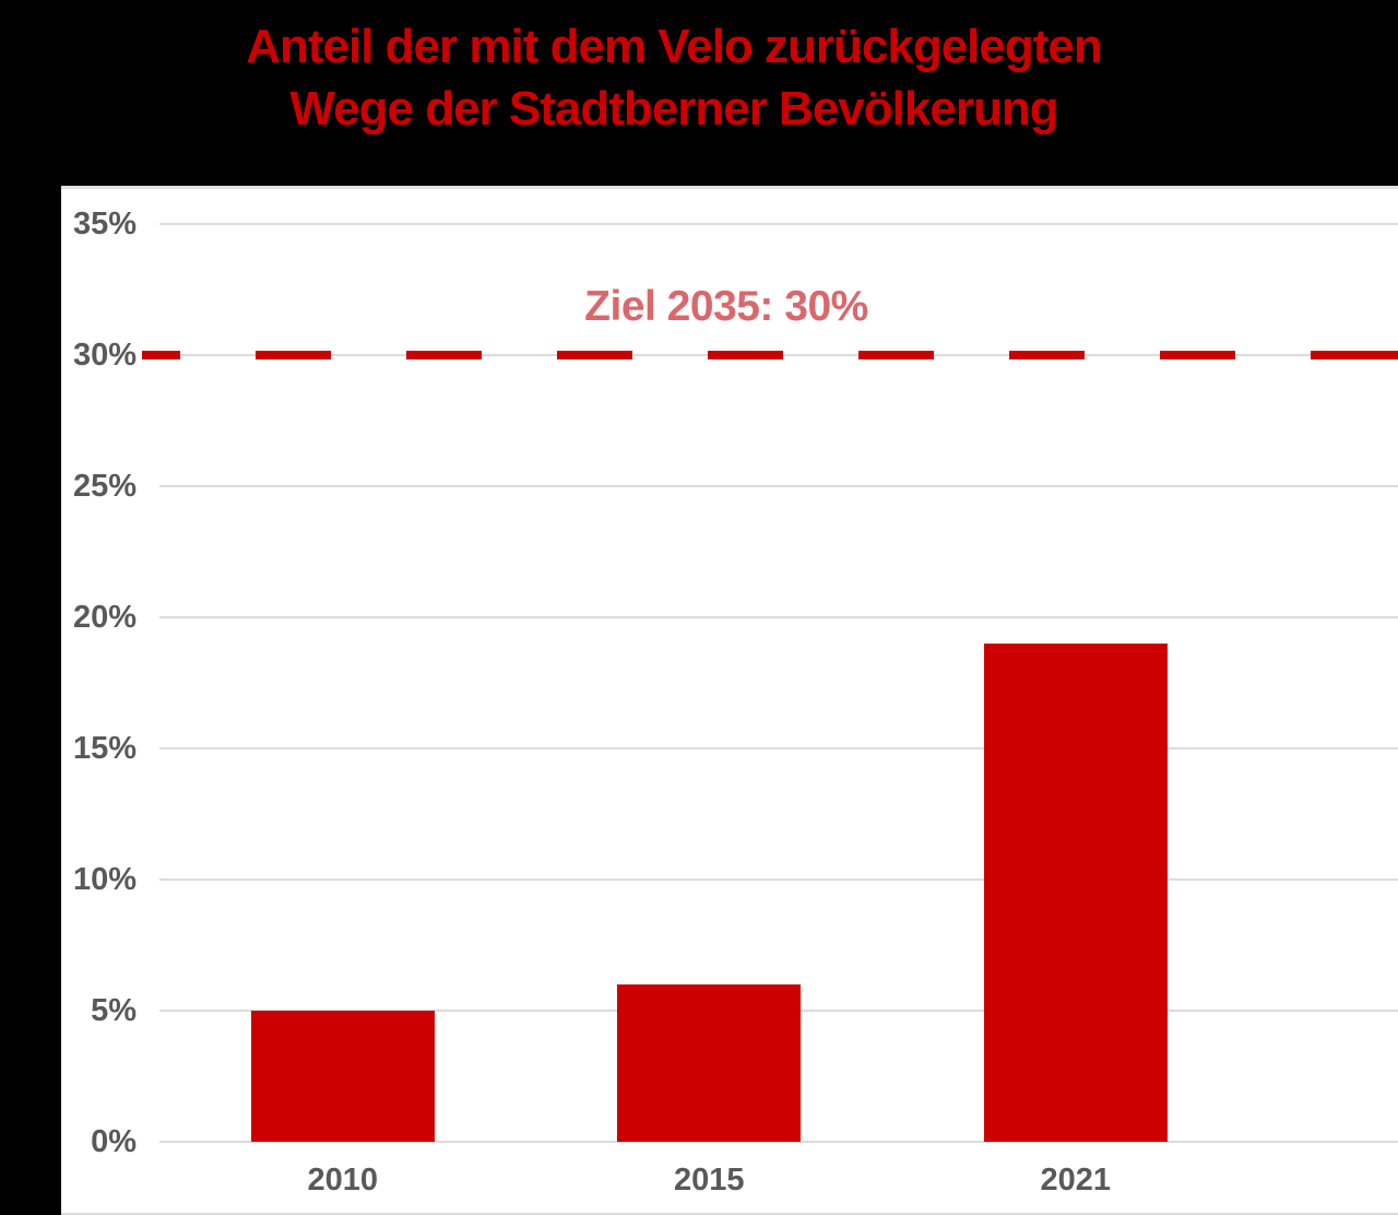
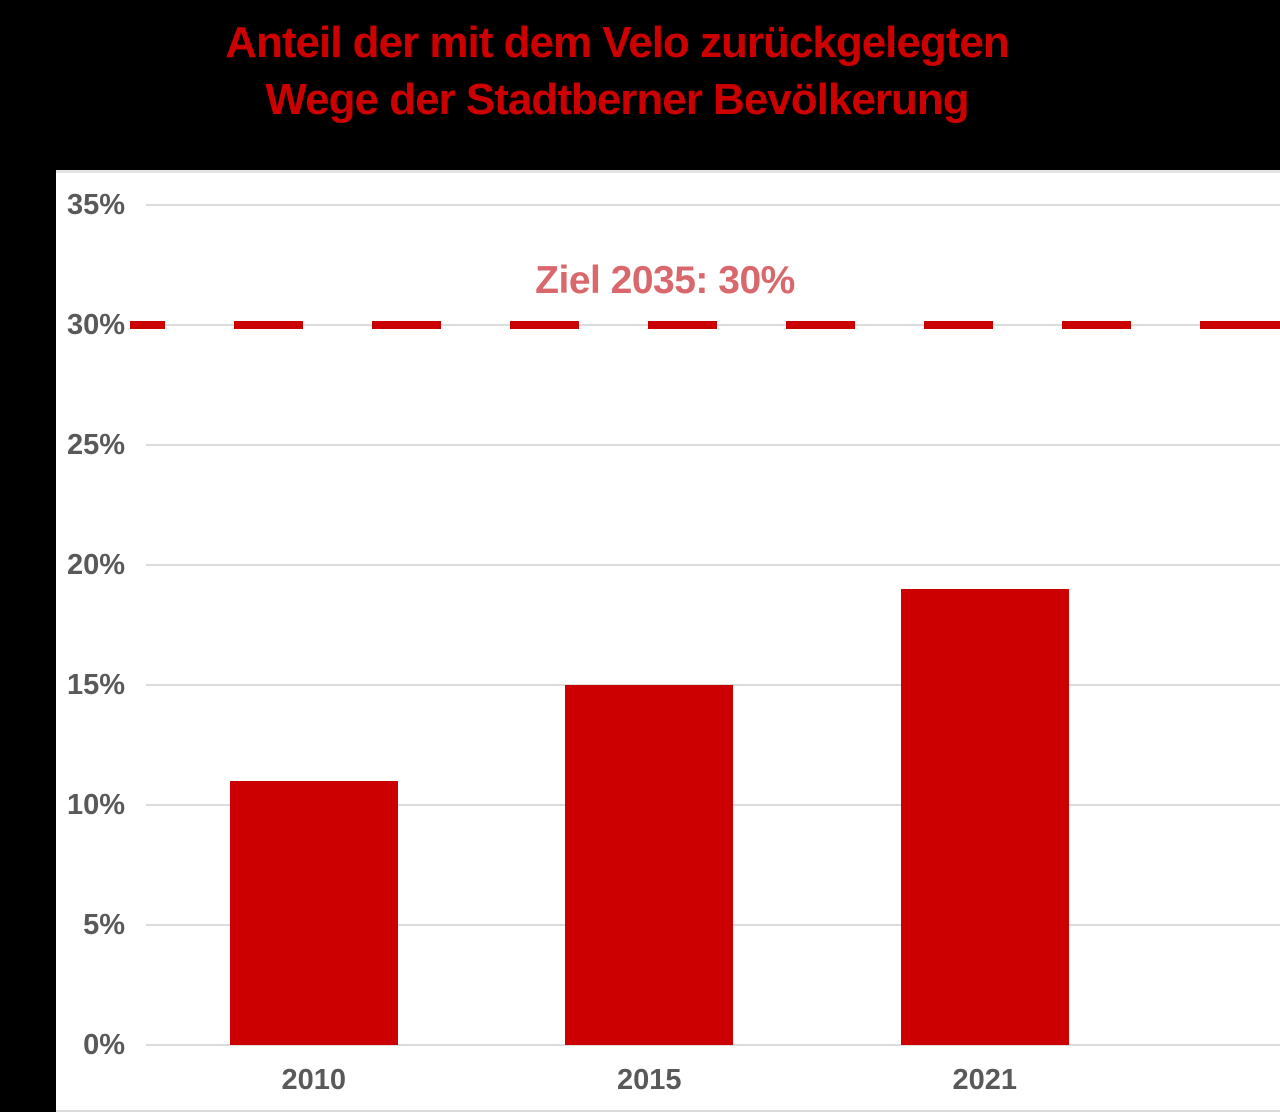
2010: 5% -> 11%
2015: 6% -> 15%
